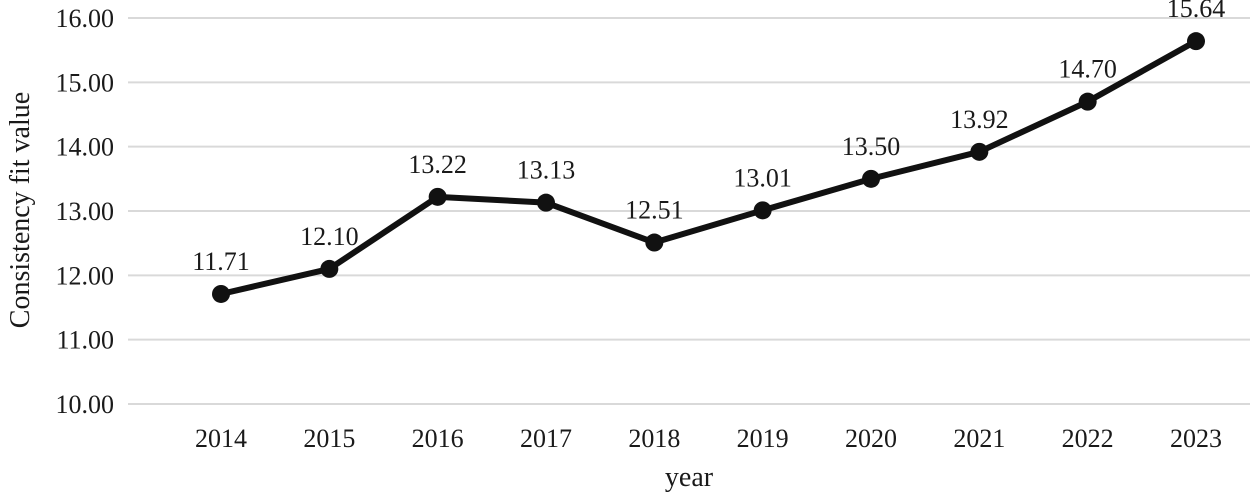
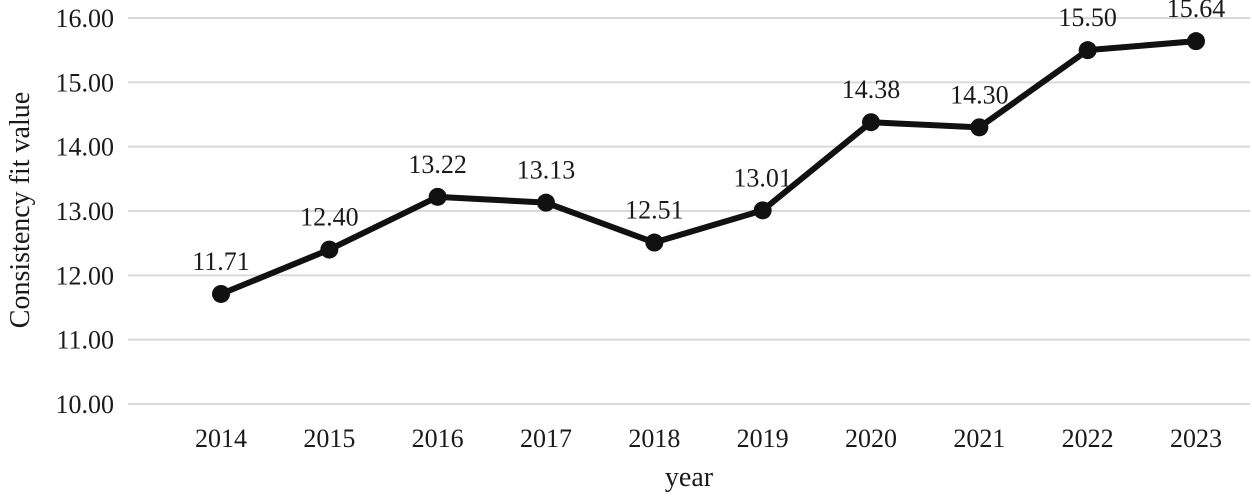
2015: 12.10 -> 12.40
2020: 13.50 -> 14.38
2021: 13.92 -> 14.30
2022: 14.70 -> 15.50
